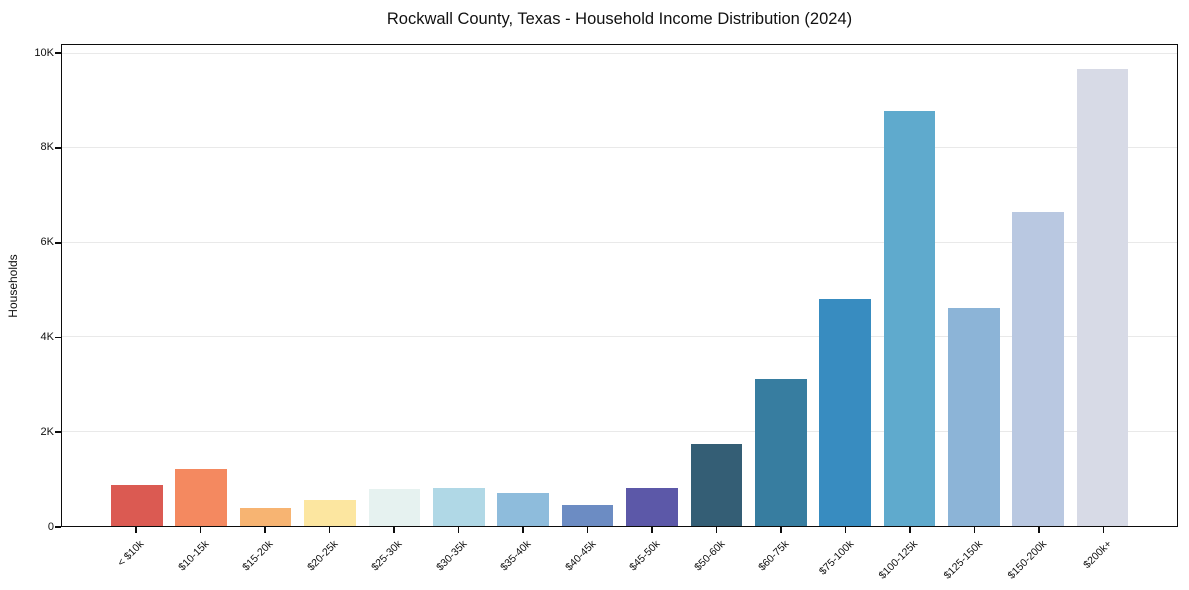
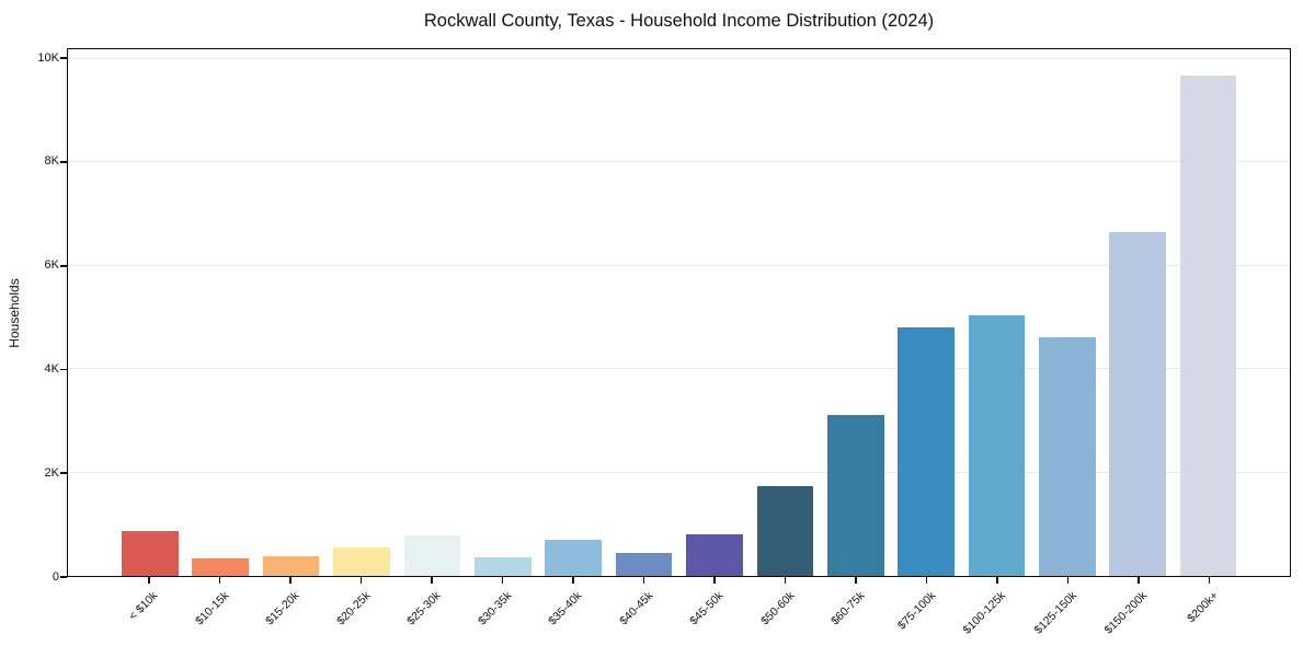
$10-15k: 1.2K -> 0.3K
$30-35k: 0.8K -> 0.4K
$100-125k: 8.8K -> 5.0K
